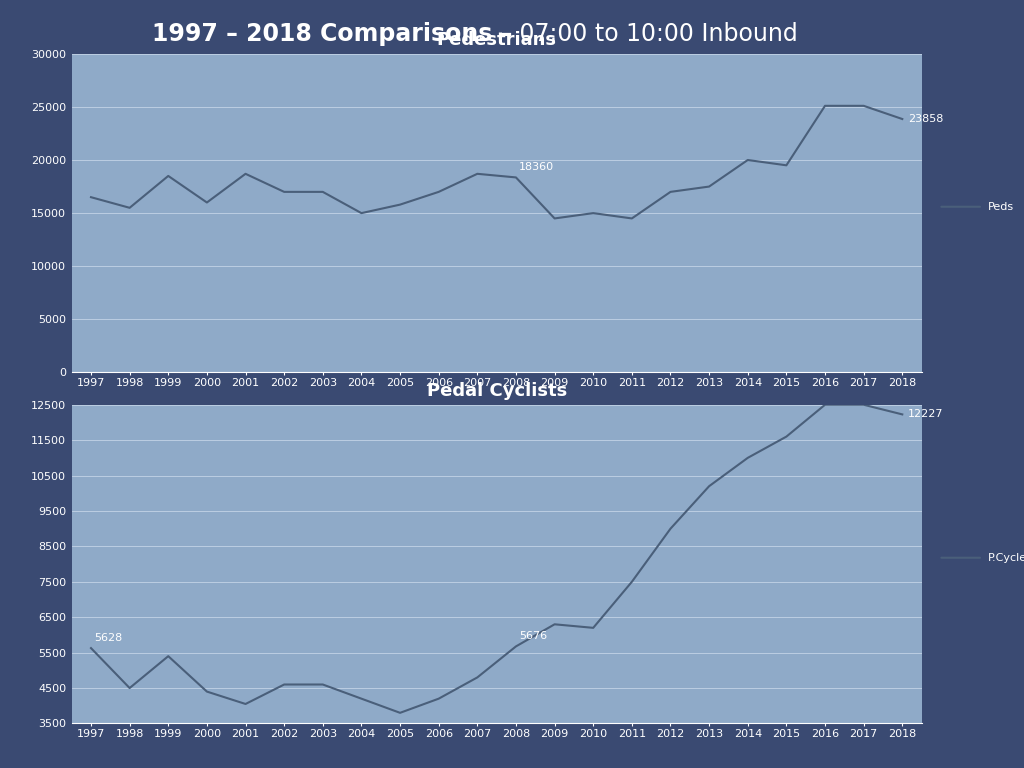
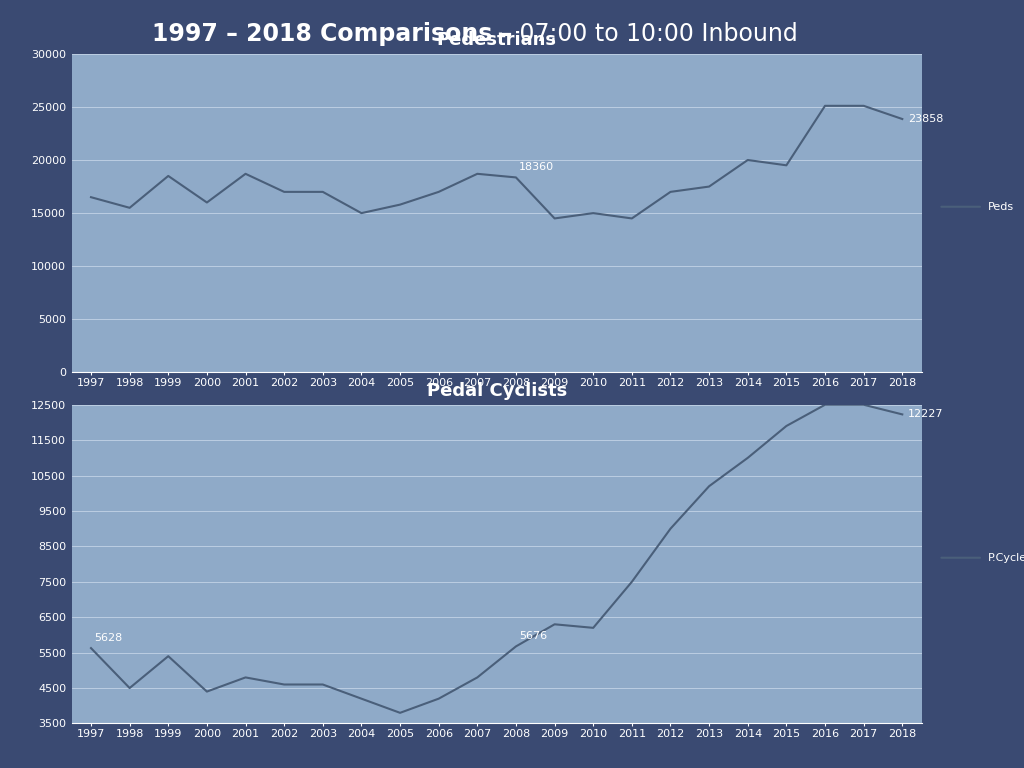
Pedal Cyclists/2001: 4050 -> 4800
Pedal Cyclists/2015: 11600 -> 11900
